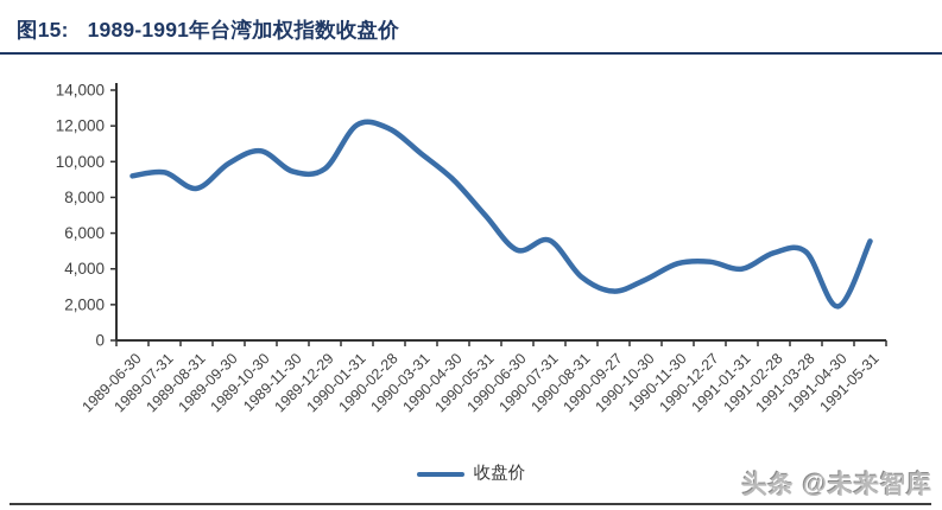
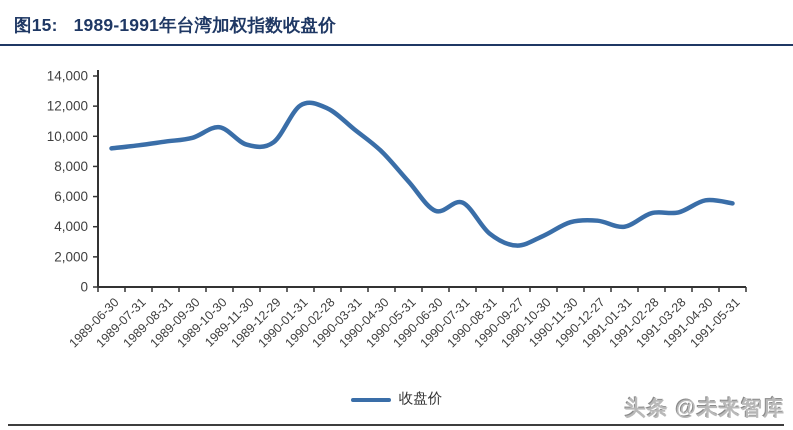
1989-08-31: 8500 -> 9600
1991-04-30: 1900 -> 5800
